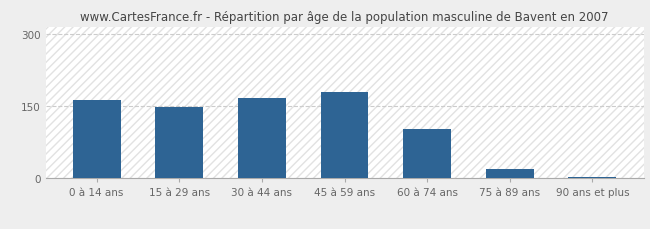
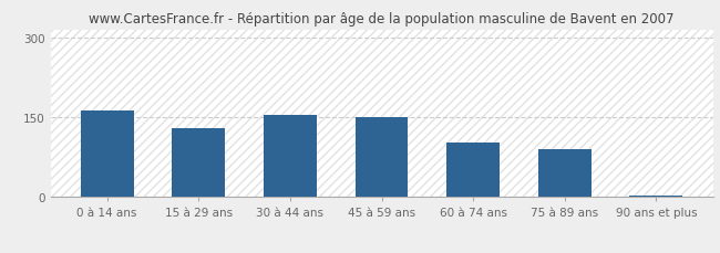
15 à 29 ans: 149 -> 130
30 à 44 ans: 166 -> 155
45 à 59 ans: 180 -> 150
75 à 89 ans: 20 -> 90
